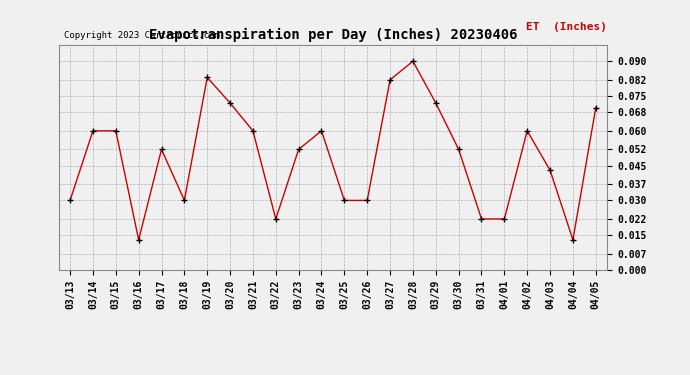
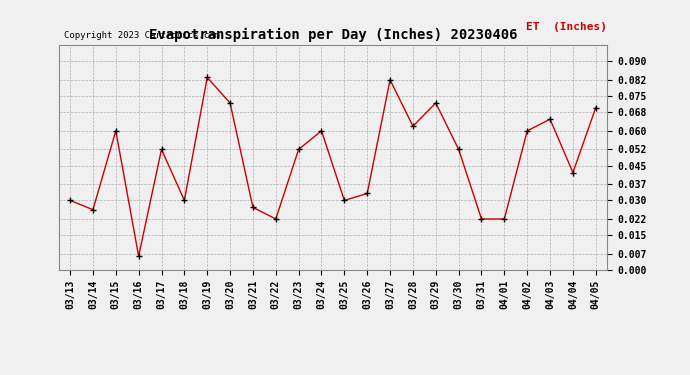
03/14: 0.060 -> 0.026
03/16: 0.013 -> 0.006
03/21: 0.060 -> 0.027
03/26: 0.030 -> 0.033
03/28: 0.090 -> 0.062
04/03: 0.043 -> 0.065
04/04: 0.013 -> 0.042
